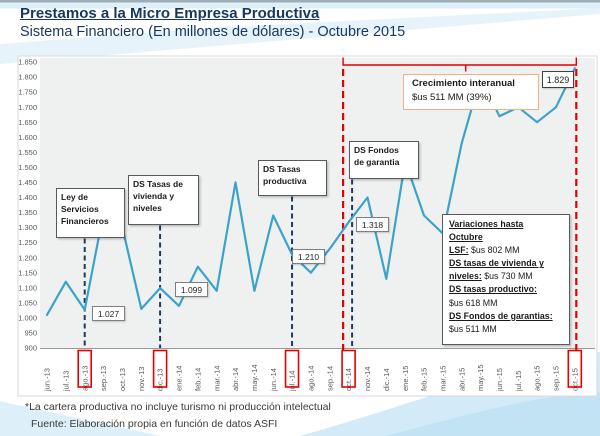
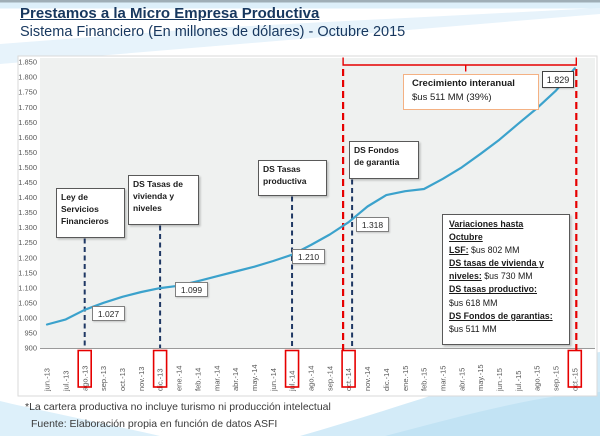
jun.-13: 1010 -> 980
jul.-13: 1120 -> 1000
sep.-13: 1350 -> 1050
oct.-13: 1300 -> 1070
nov.-13: 1030 -> 1090
ene.-14: 1040 -> 1110
feb.-14: 1170 -> 1120
mar.-14: 1090 -> 1140
abr.-14: 1450 -> 1150
may.-14: 1090 -> 1170
jun.-14: 1340 -> 1190
ago.-14: 1150 -> 1240
sep.-14: 1230 -> 1280
nov.-14: 1400 -> 1370
dic.-14: 1130 -> 1410
ene.-15: 1520 -> 1420
feb.-15: 1340 -> 1430
mar.-15: 1280 -> 1460
abr.-15: 1580 -> 1500
may.-15: 1800 -> 1540
jun.-15: 1670 -> 1590
jul.-15: 1700 -> 1640
ago.-15: 1650 -> 1700
sep.-15: 1700 -> 1760
